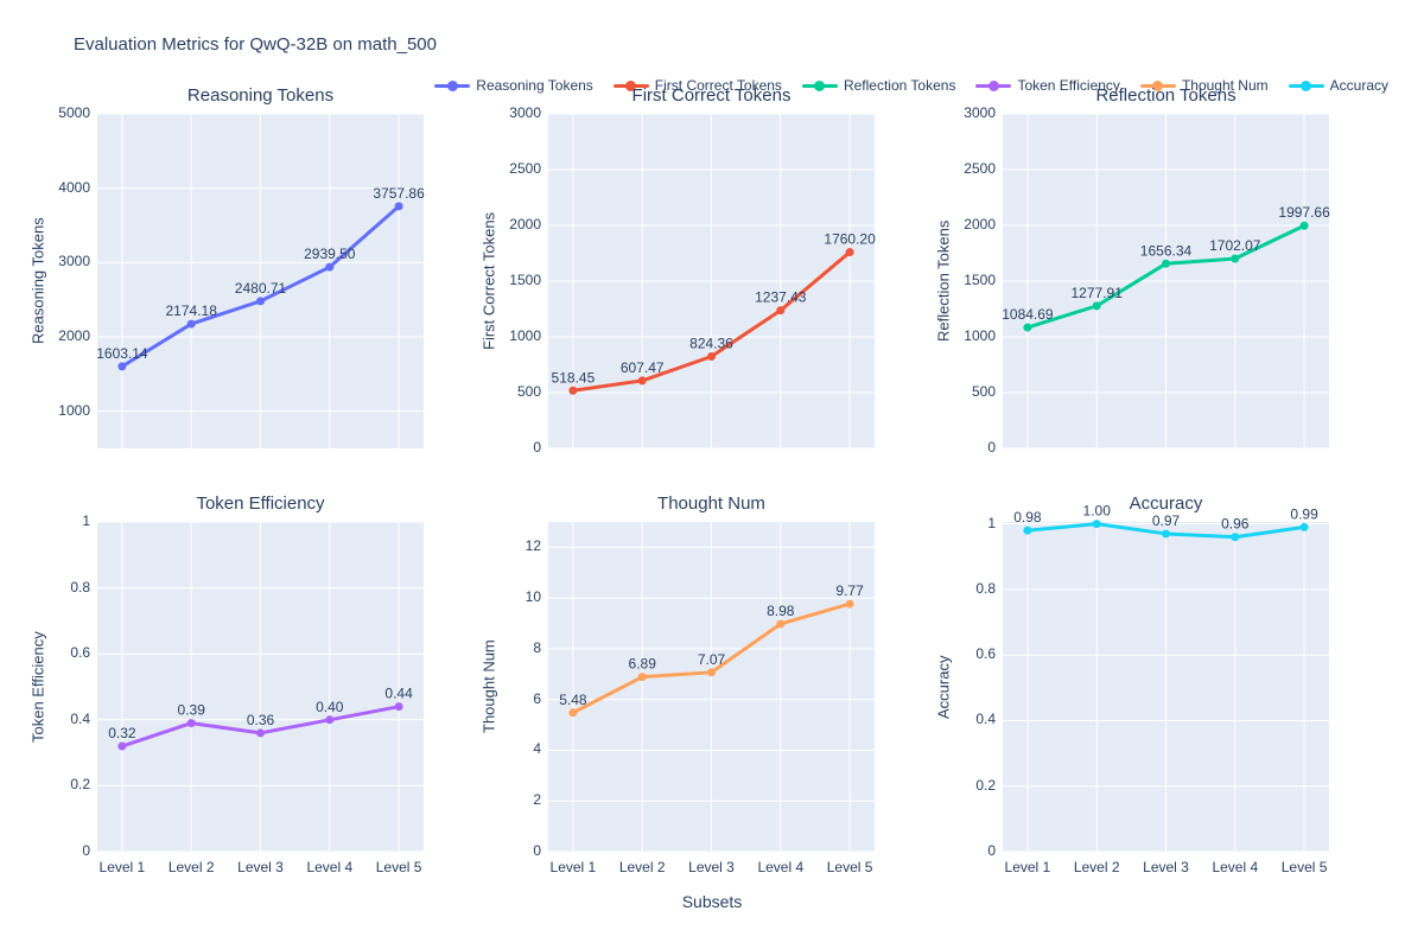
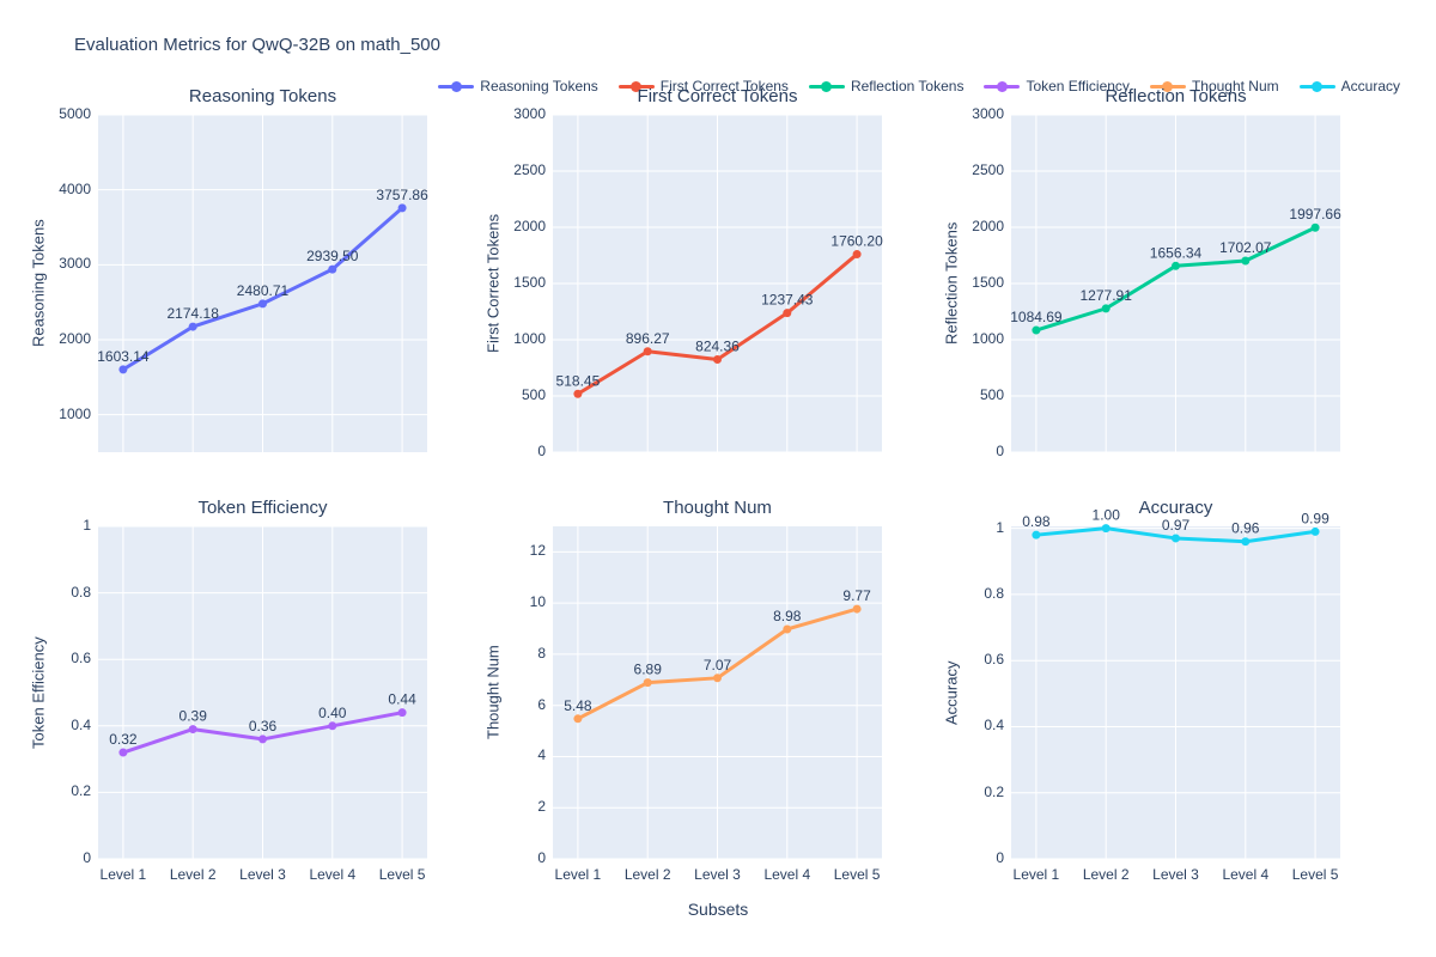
First Correct Tokens/Level 2: 607.47 -> 896.27
